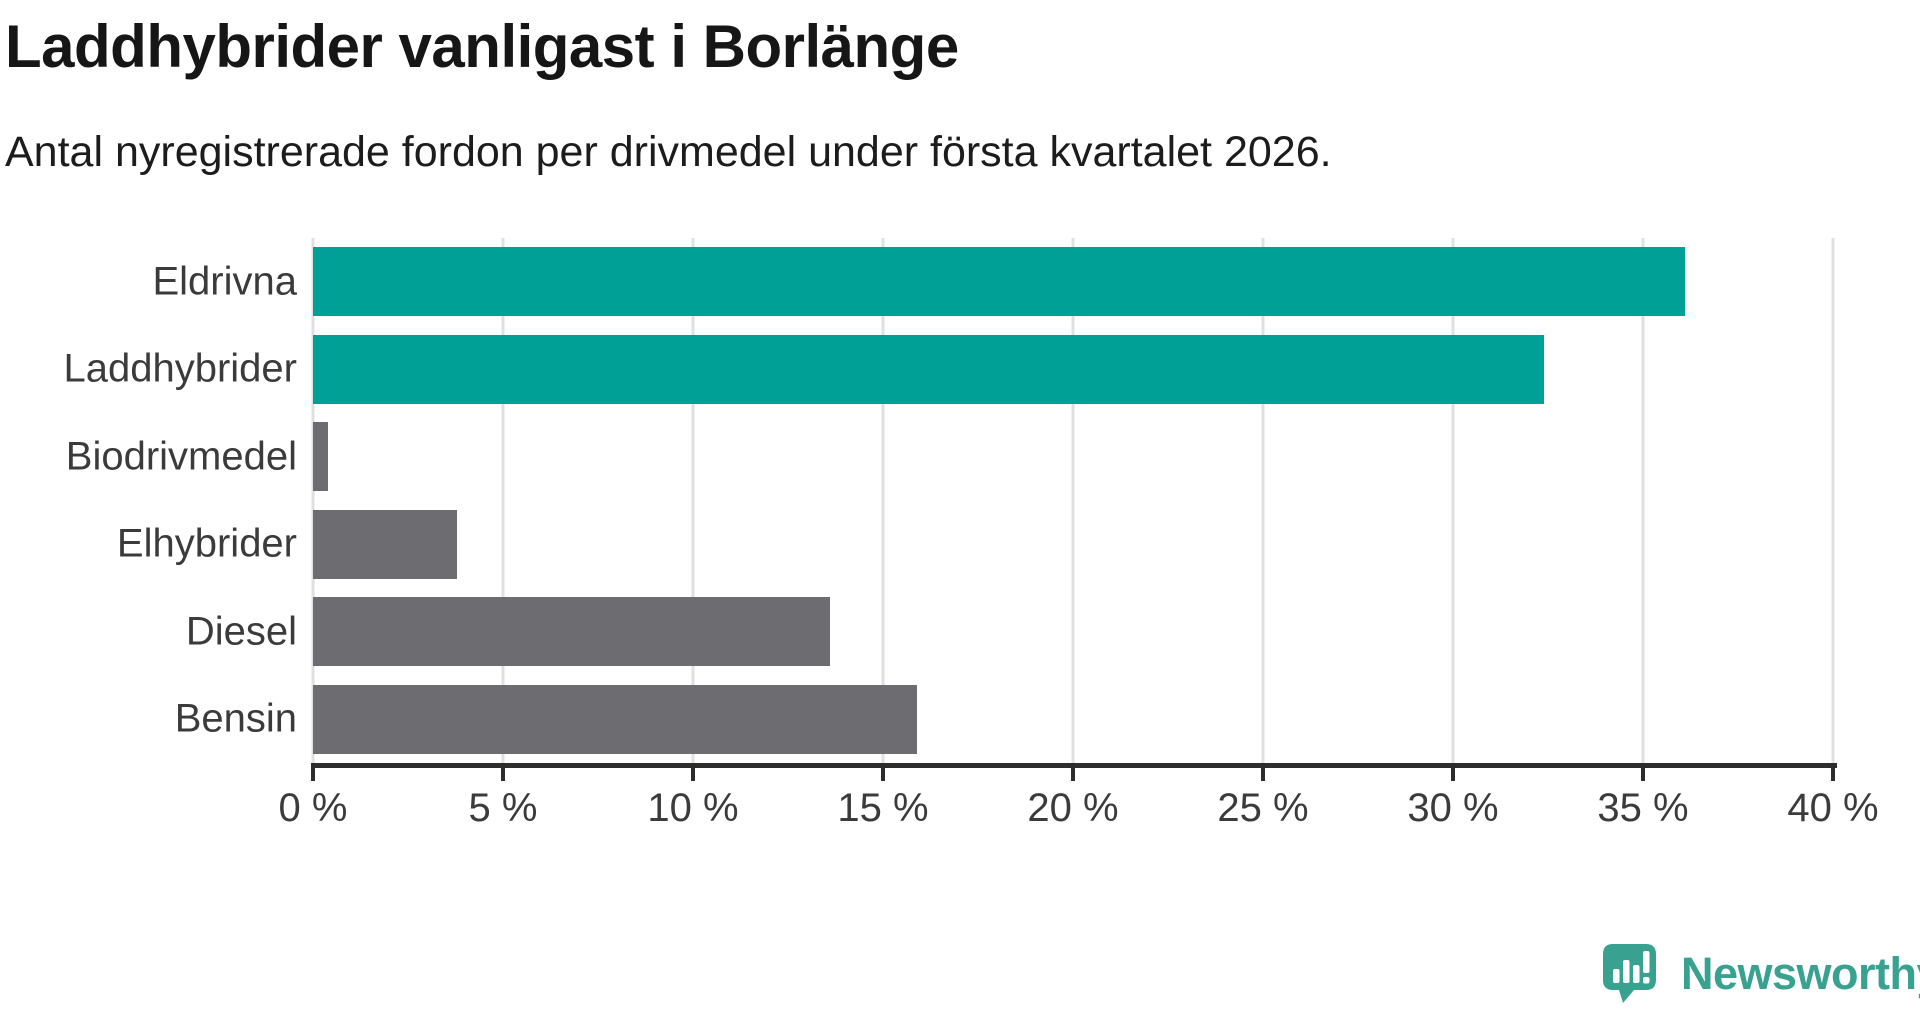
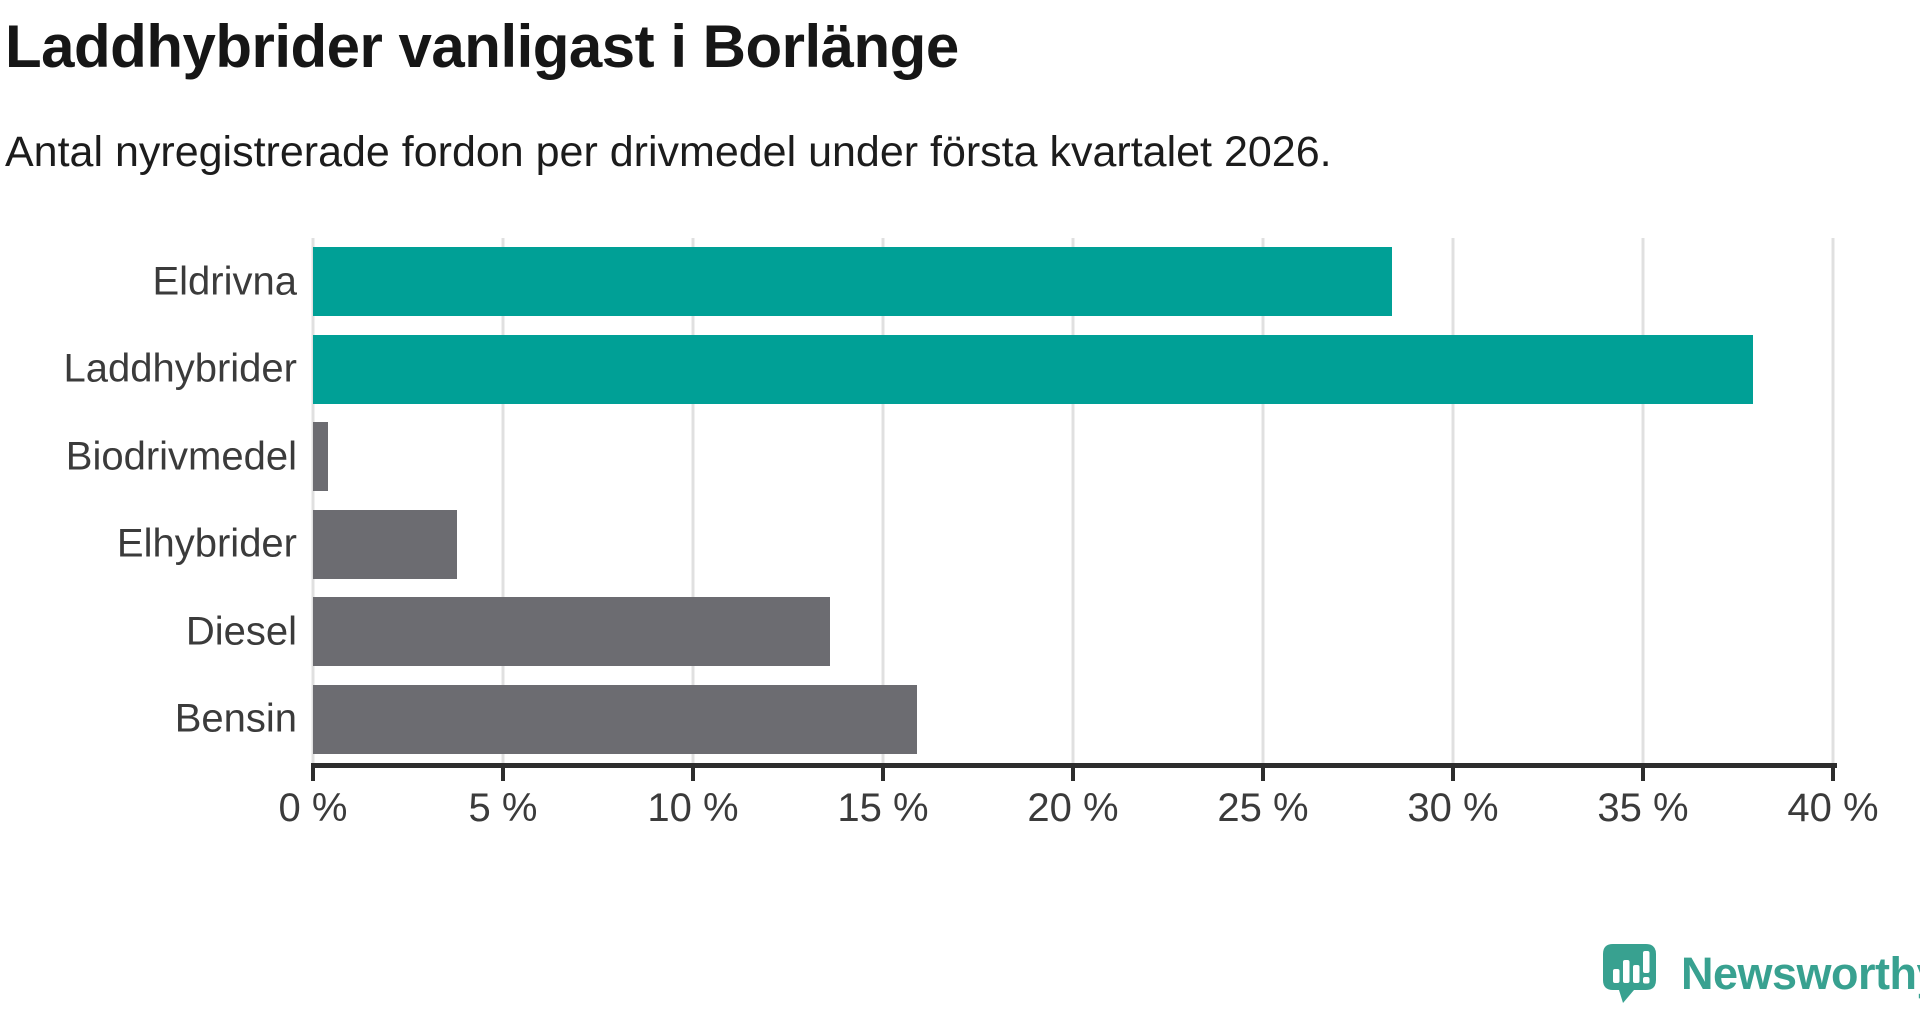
Eldrivna: 36.1% -> 28.4%
Laddhybrider: 32.4% -> 37.9%
